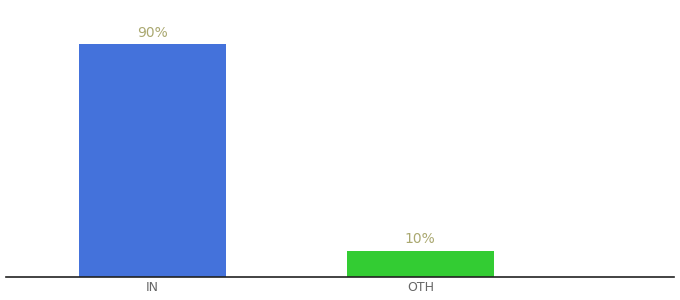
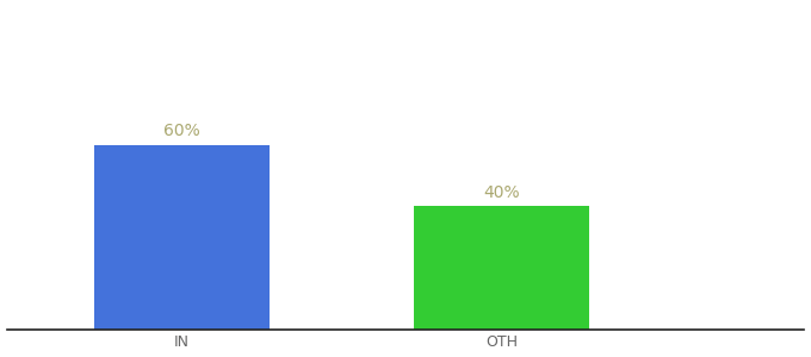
IN: 90% -> 60%
OTH: 10% -> 40%
